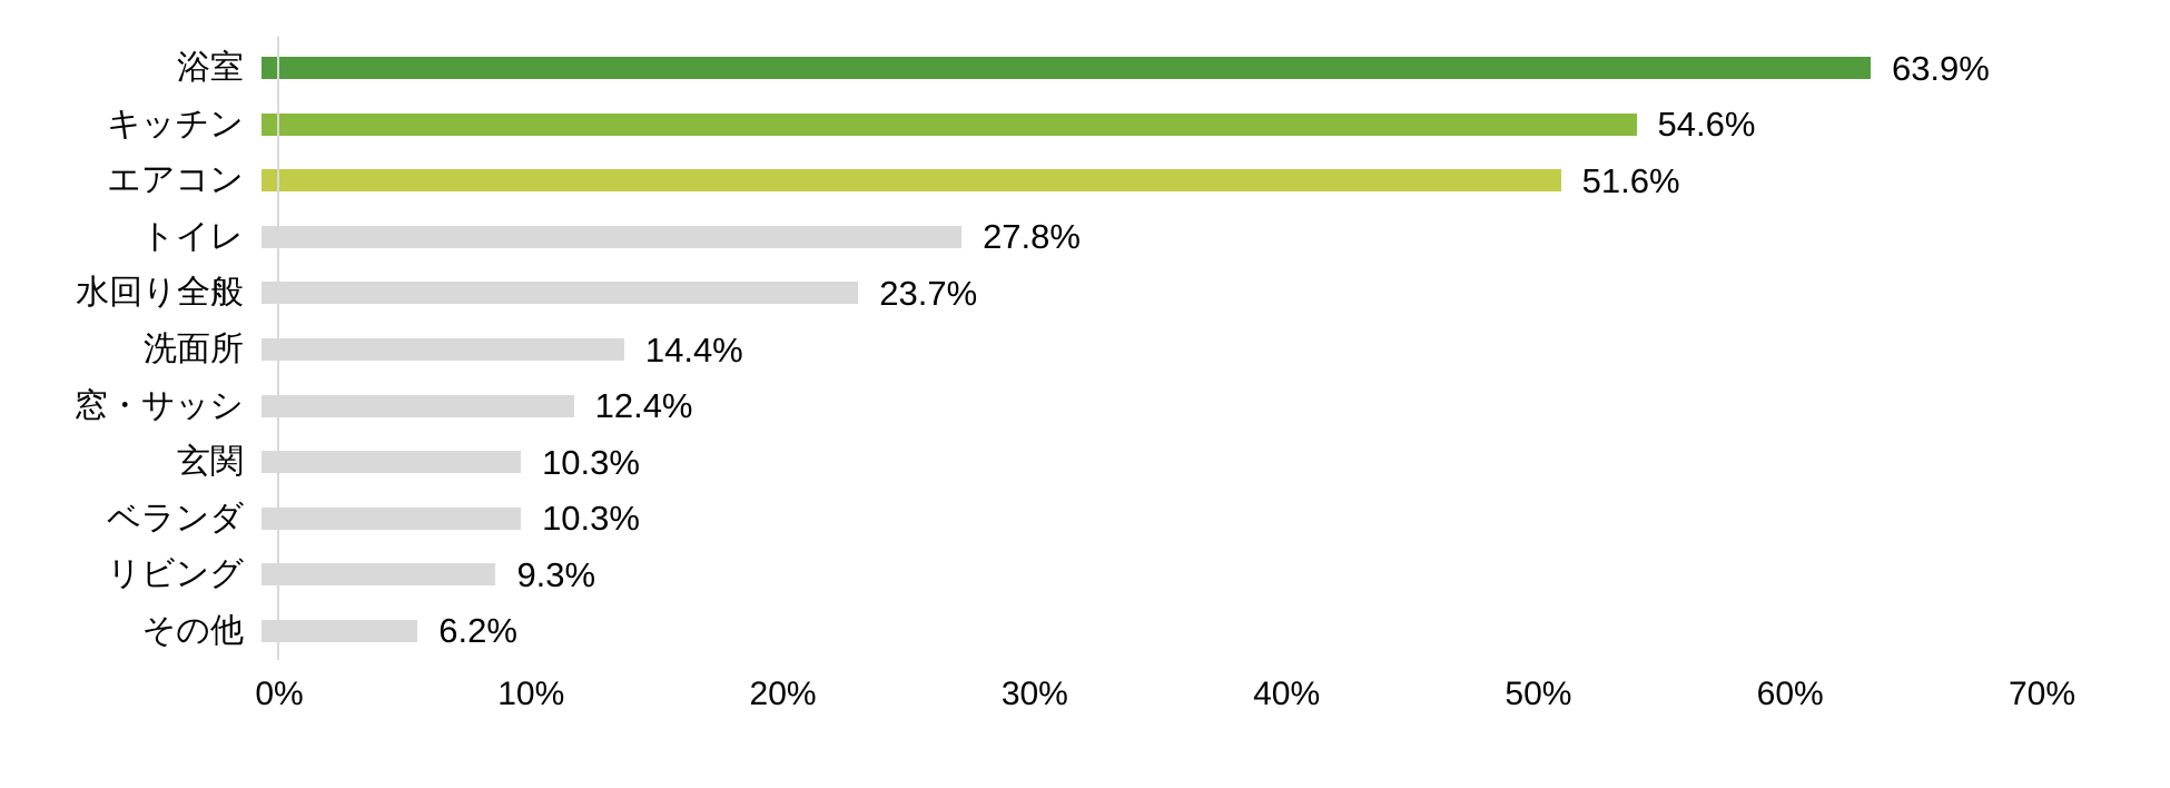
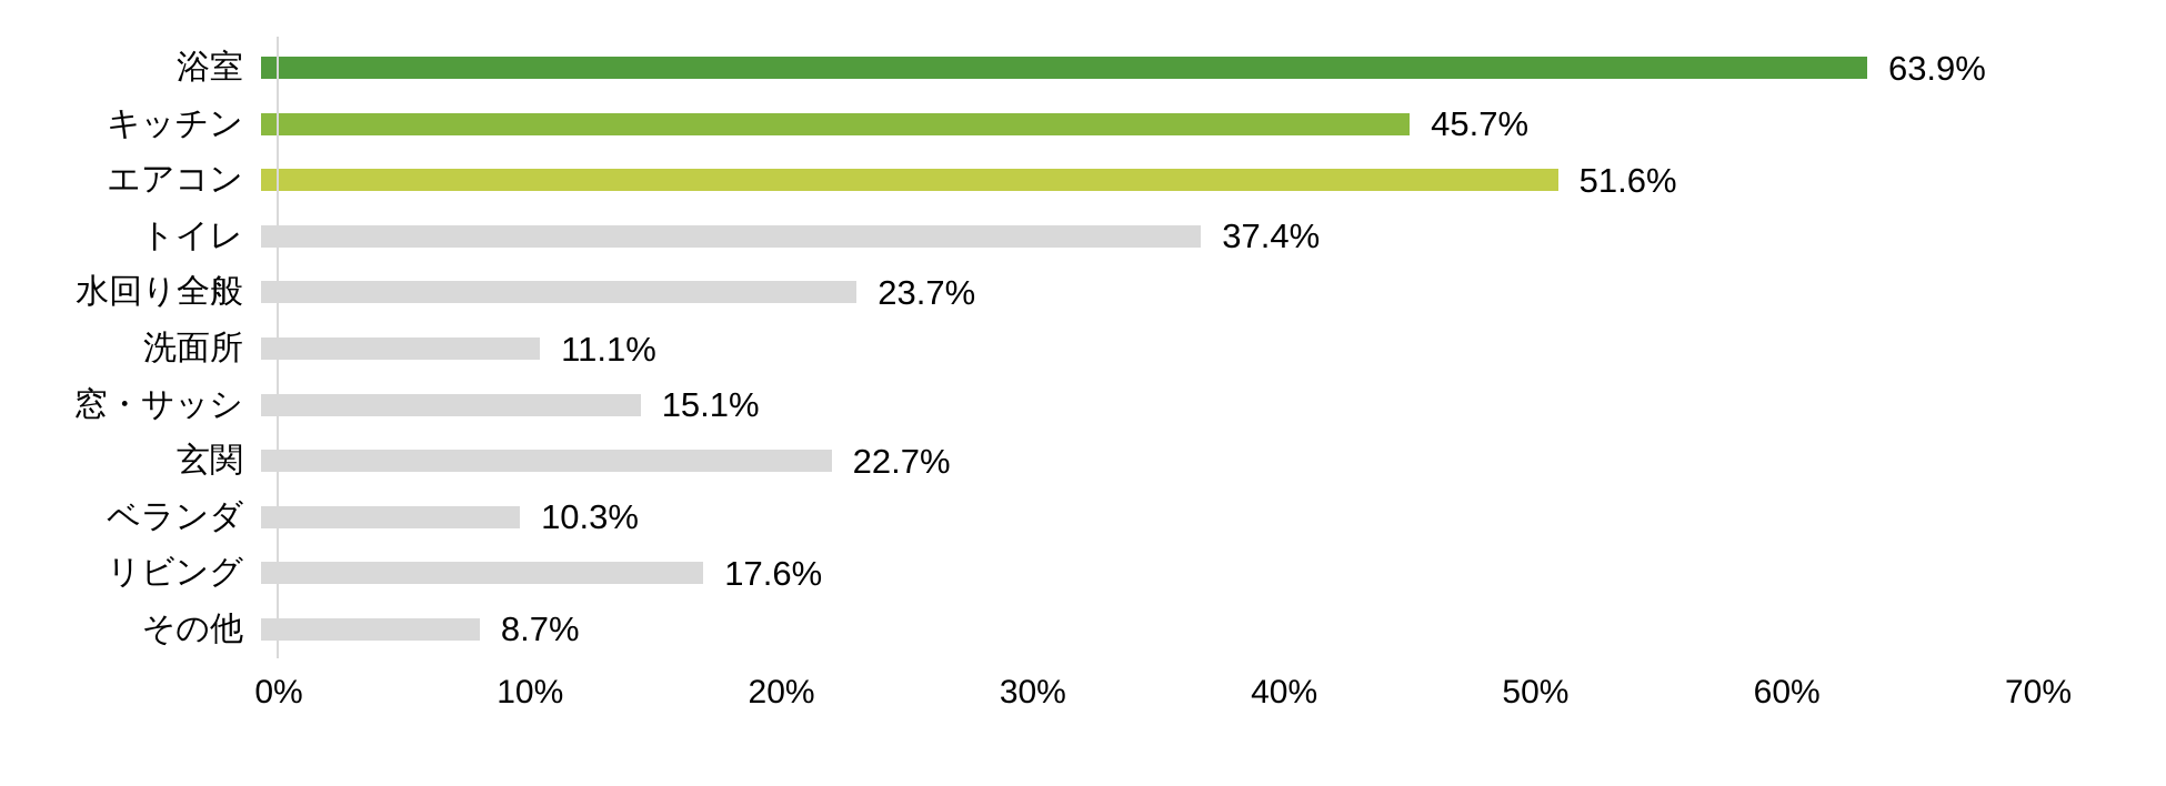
キッチン: 54.6% -> 45.7%
トイレ: 27.8% -> 37.4%
洗面所: 14.4% -> 11.1%
窓・サッシ: 12.4% -> 15.1%
玄関: 10.3% -> 22.7%
リビング: 9.3% -> 17.6%
その他: 6.2% -> 8.7%
